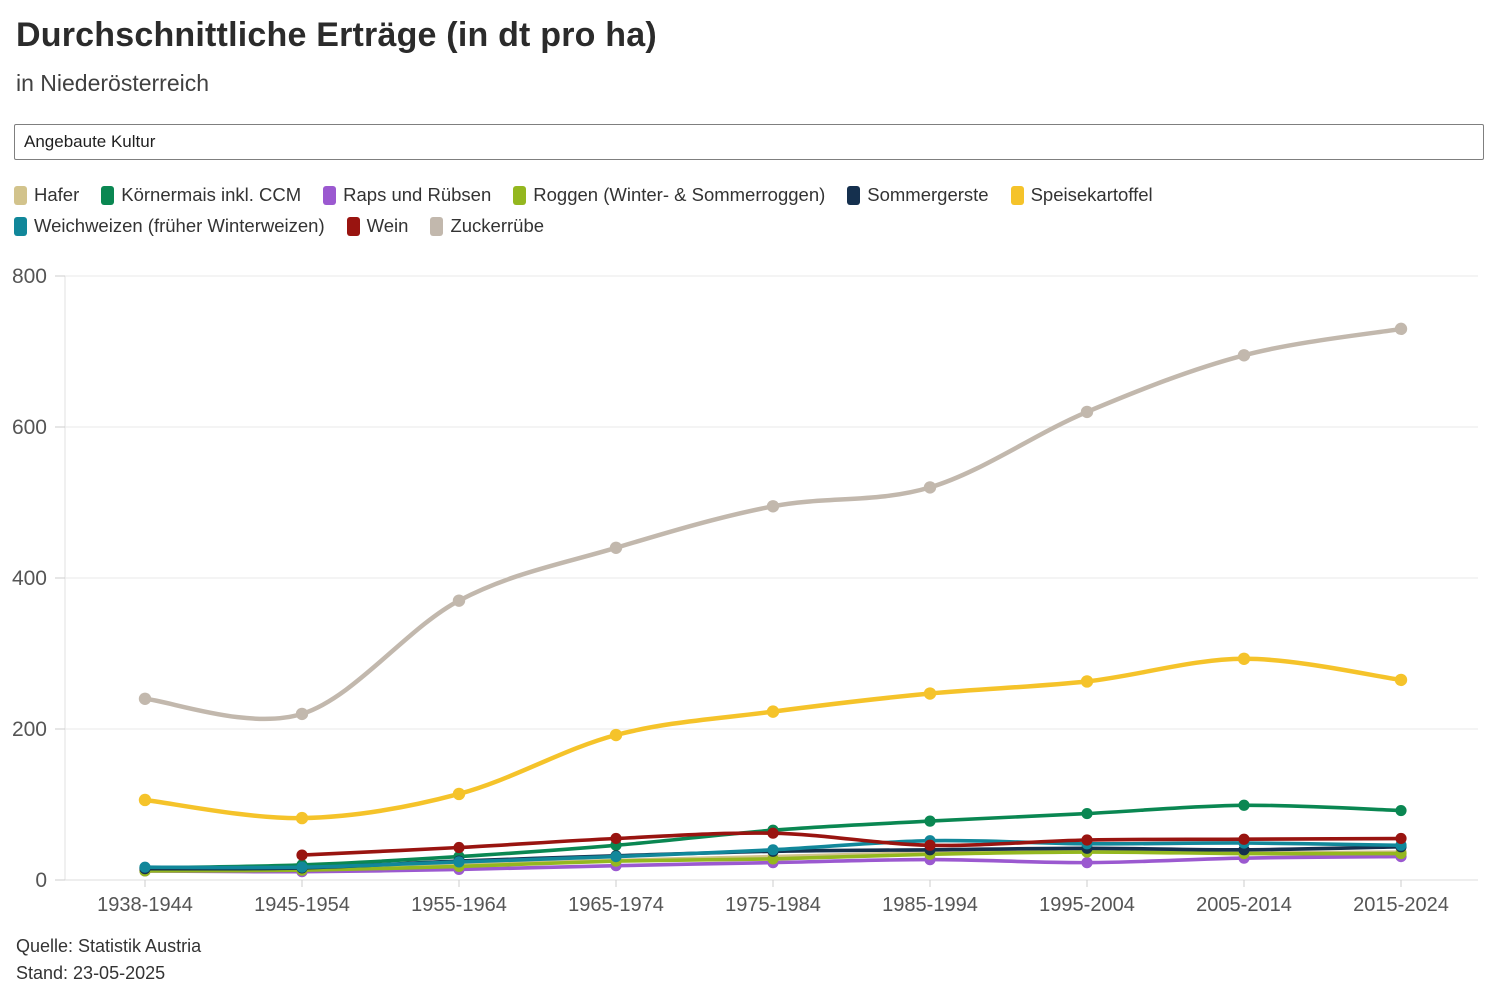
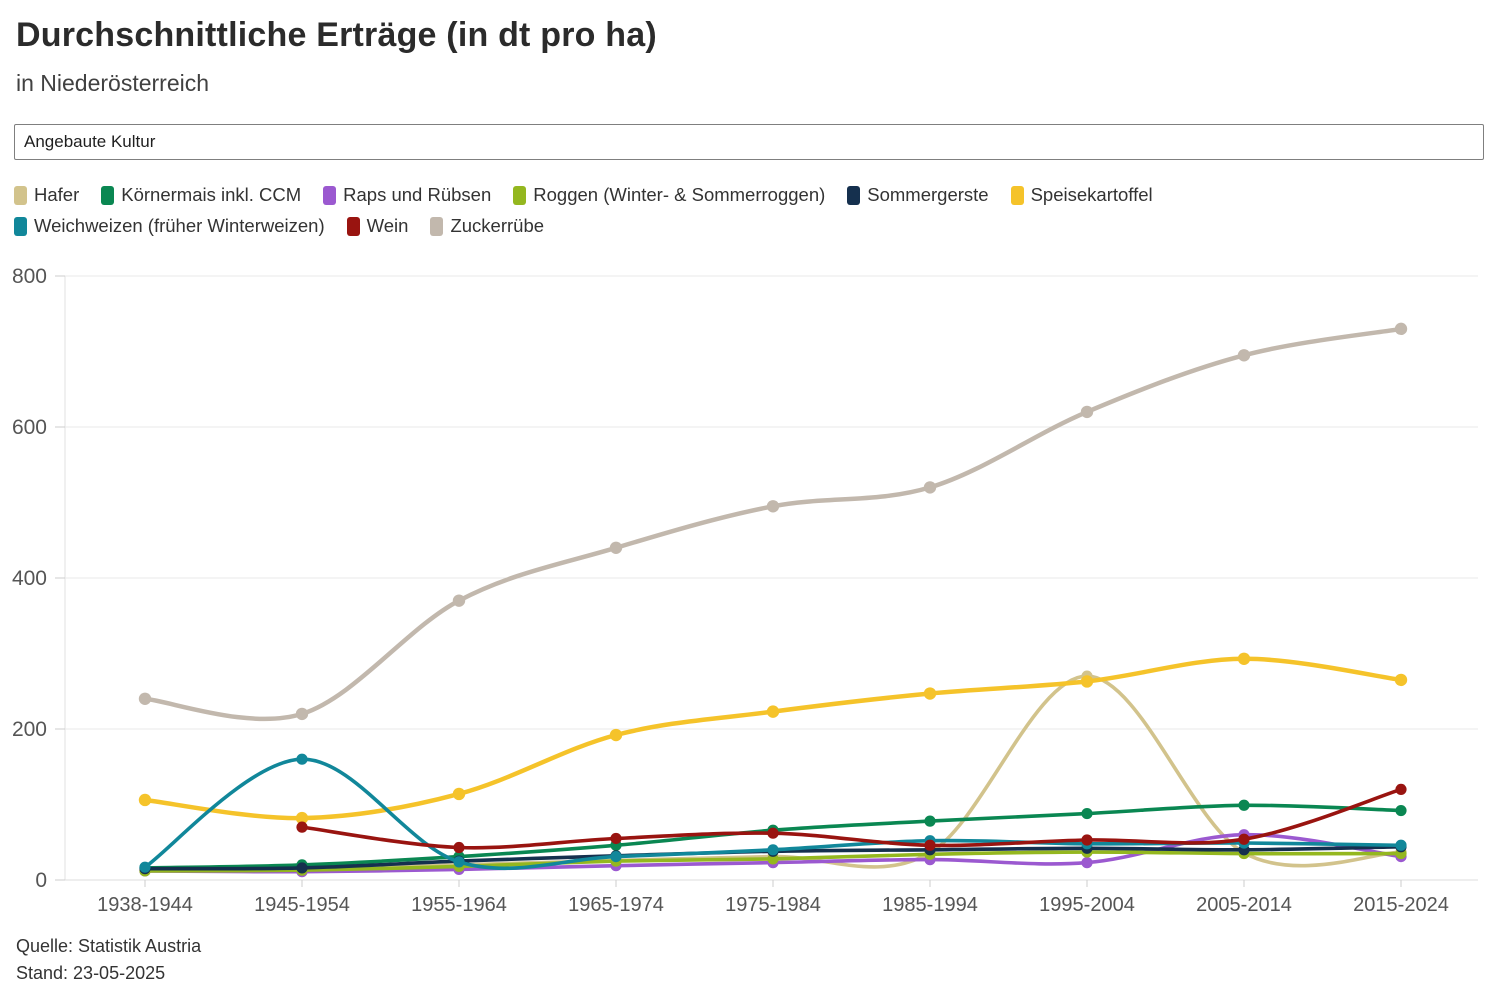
Weichweizen (früher Winterweizen)/1945-1954: 20 -> 160
Wein/1945-1954: 30 -> 70
Hafer/1995-2004: 40 -> 270
Raps und Rübsen/2005-2014: 30 -> 60
Wein/2015-2024: 60 -> 120
